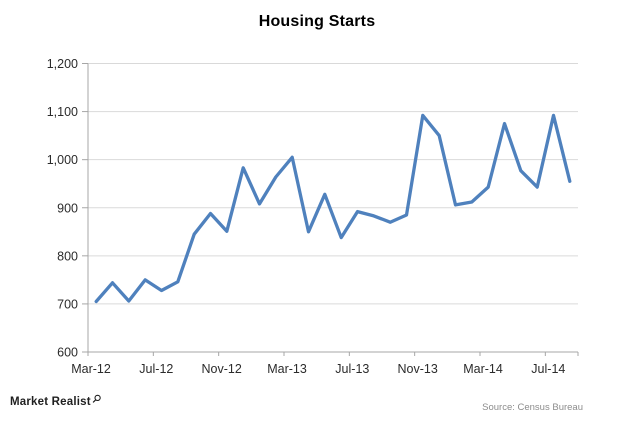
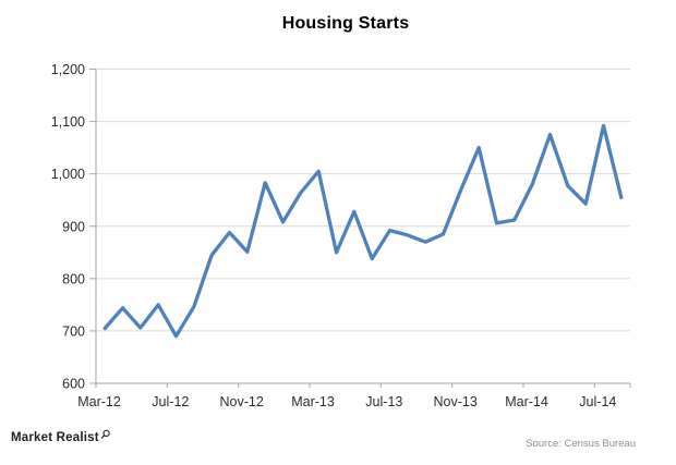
Jul-12: 730 -> 690
Nov-13: 1090 -> 970
Mar-14: 940 -> 980
